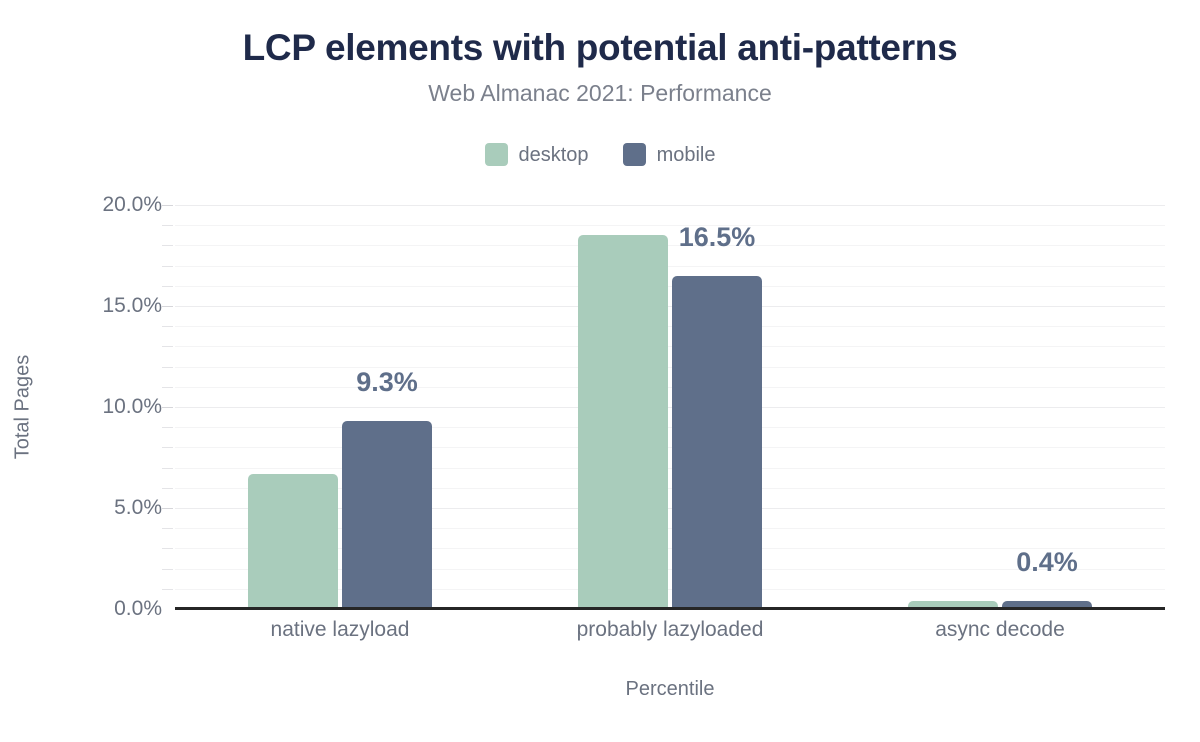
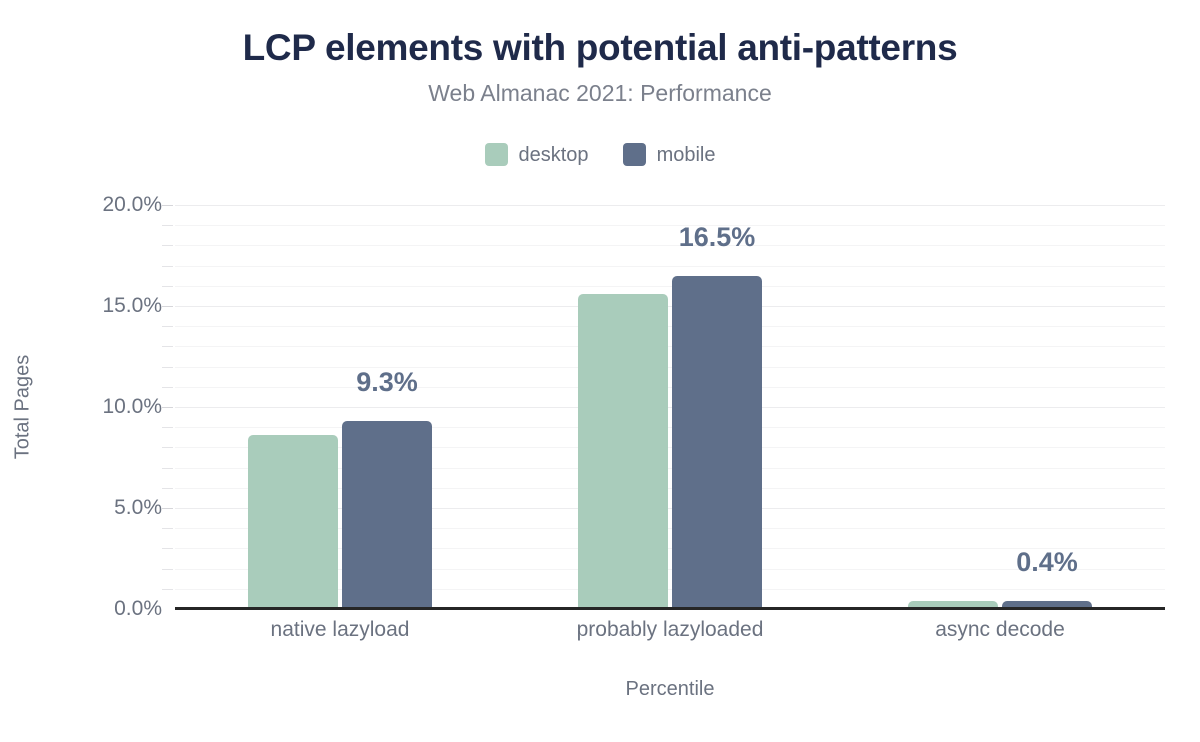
desktop/native lazyload: 6.7% -> 8.6%
desktop/probably lazyloaded: 18.5% -> 15.6%
